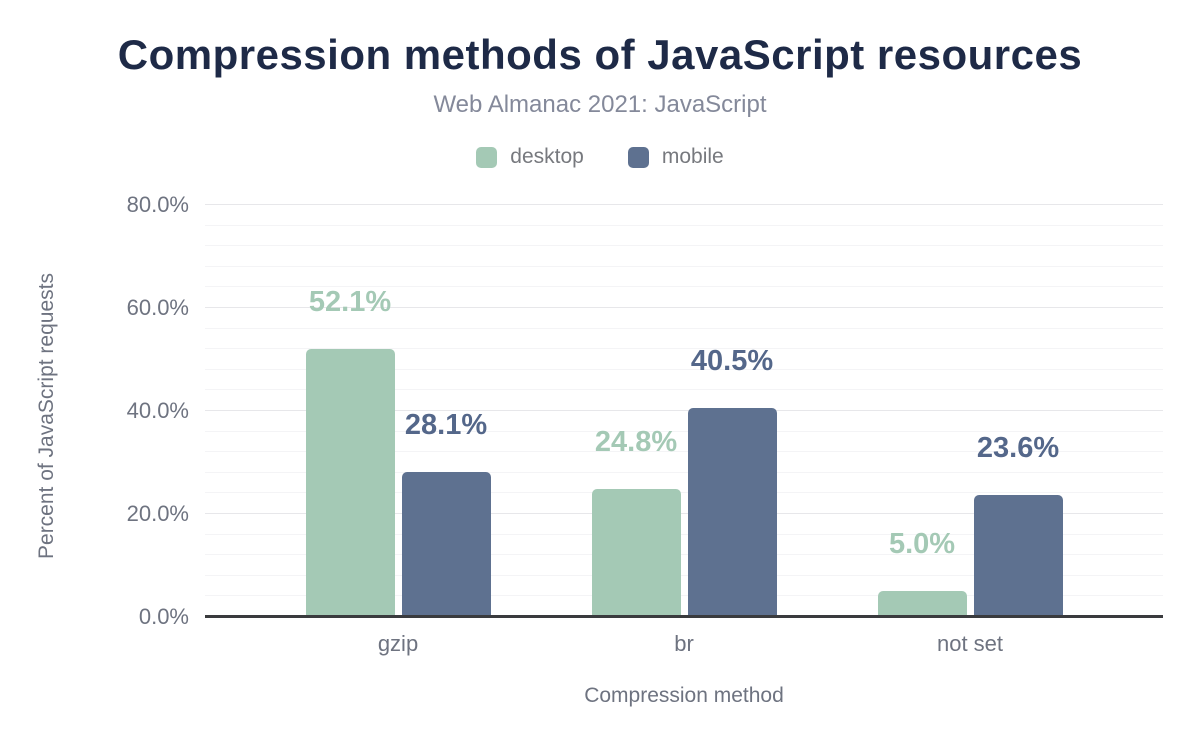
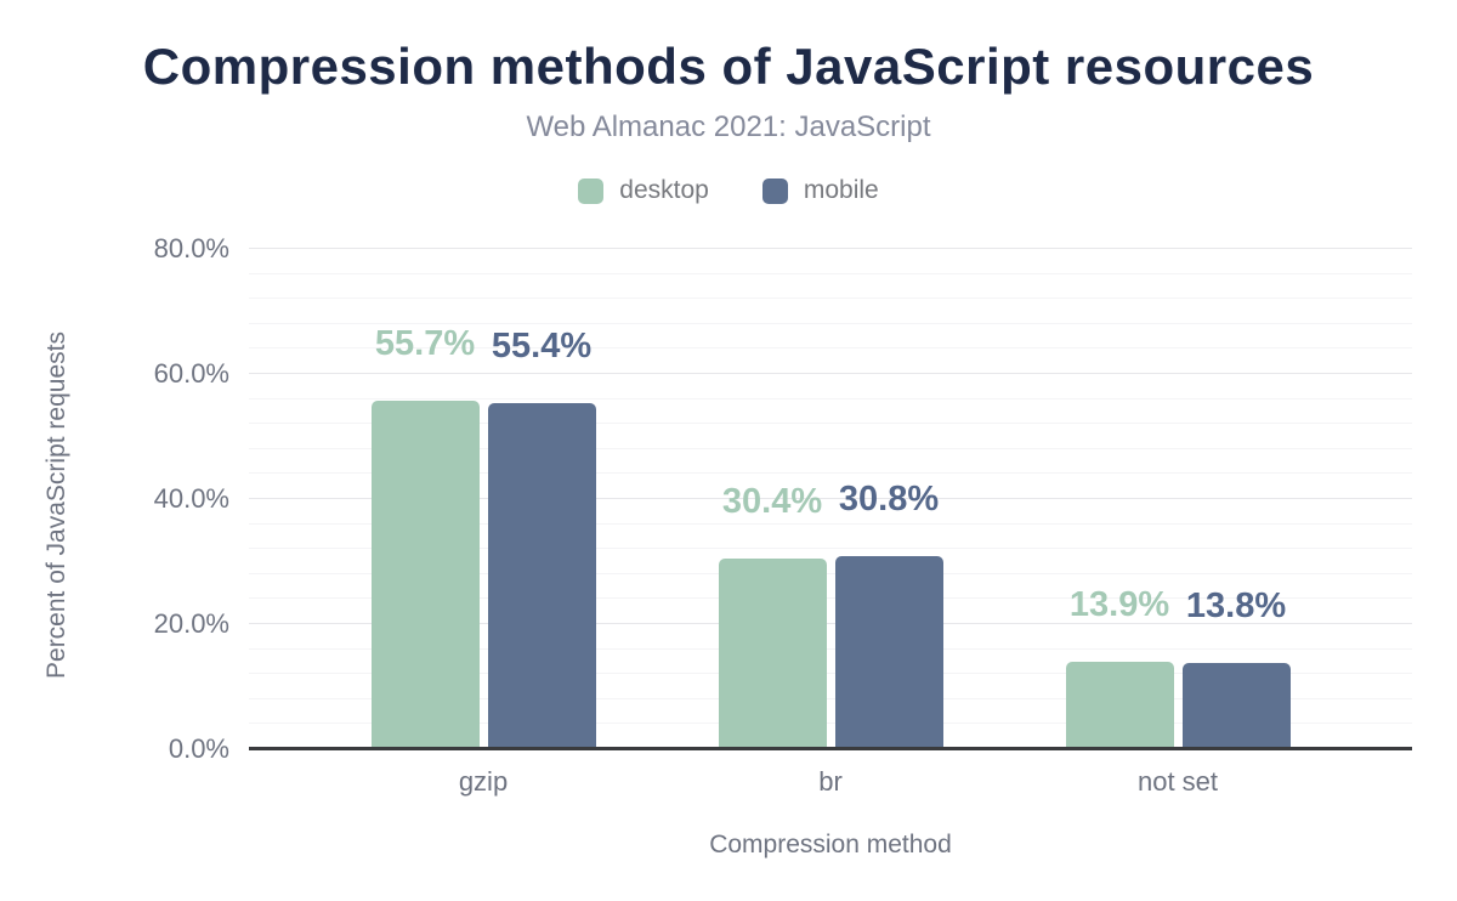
desktop/gzip: 52.1% -> 55.7%
mobile/gzip: 28.1% -> 55.4%
desktop/br: 24.8% -> 30.4%
mobile/br: 40.5% -> 30.8%
desktop/not set: 5.0% -> 13.9%
mobile/not set: 23.6% -> 13.8%
